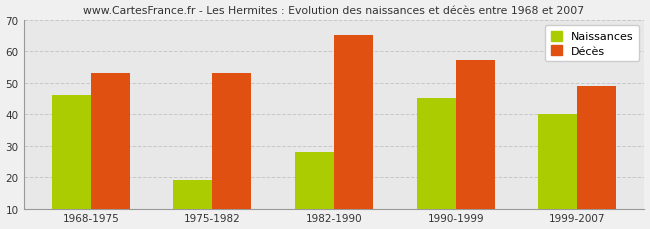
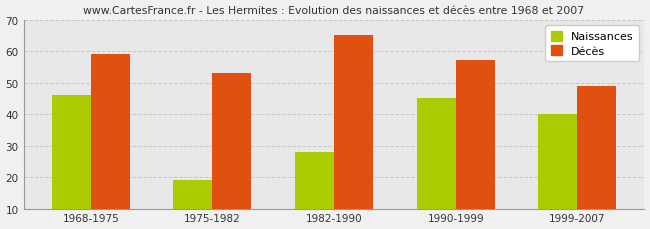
Décès/1968-1975: 53 -> 59
